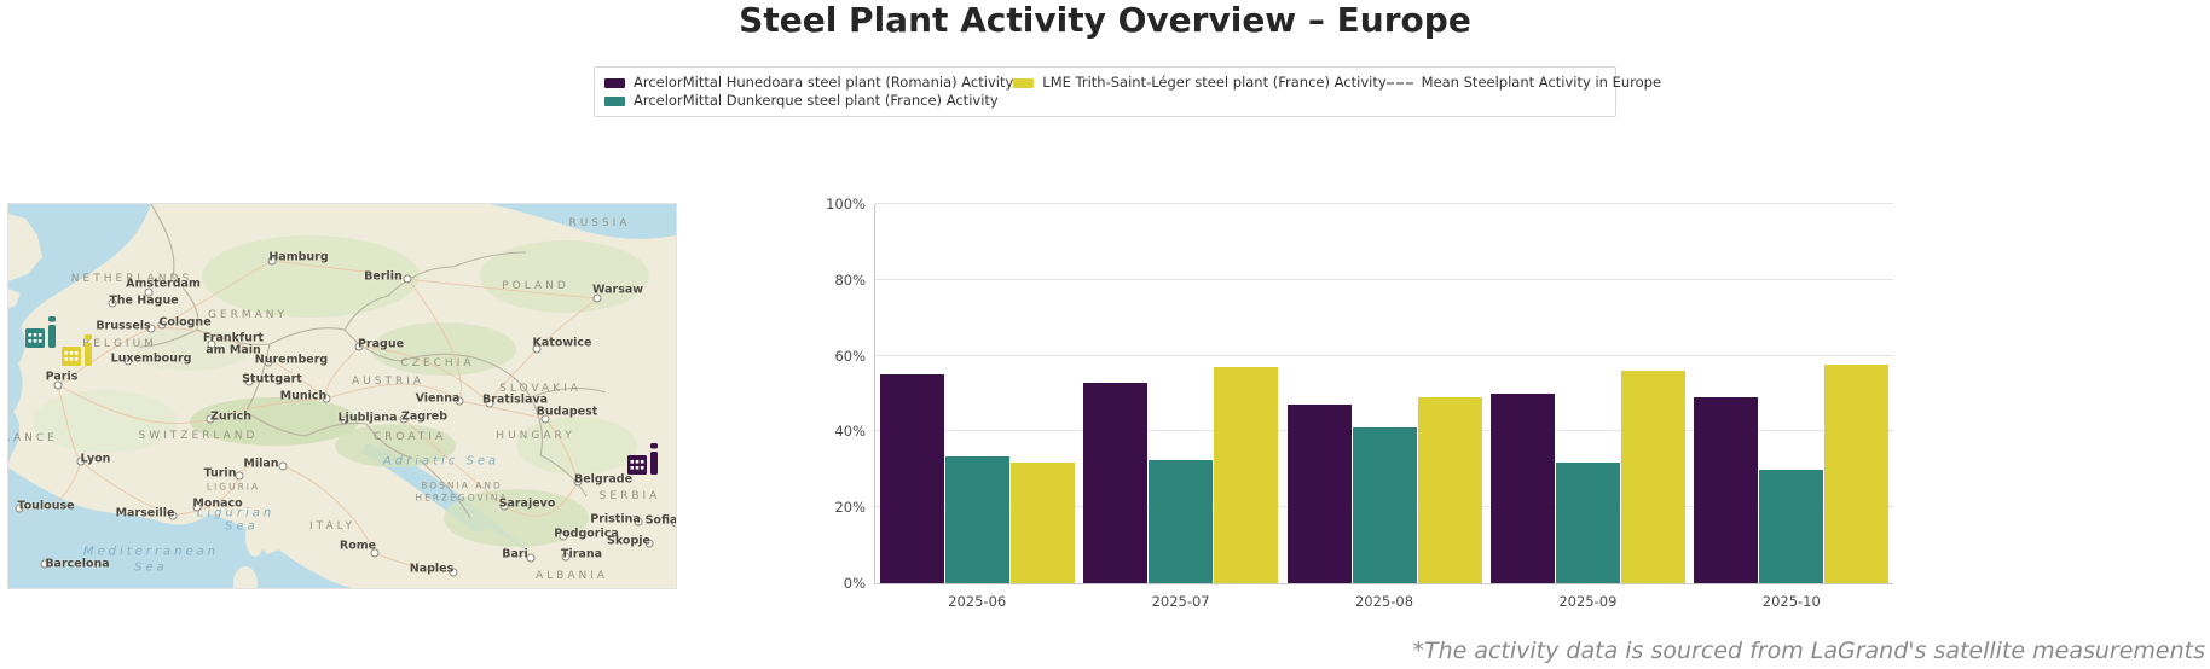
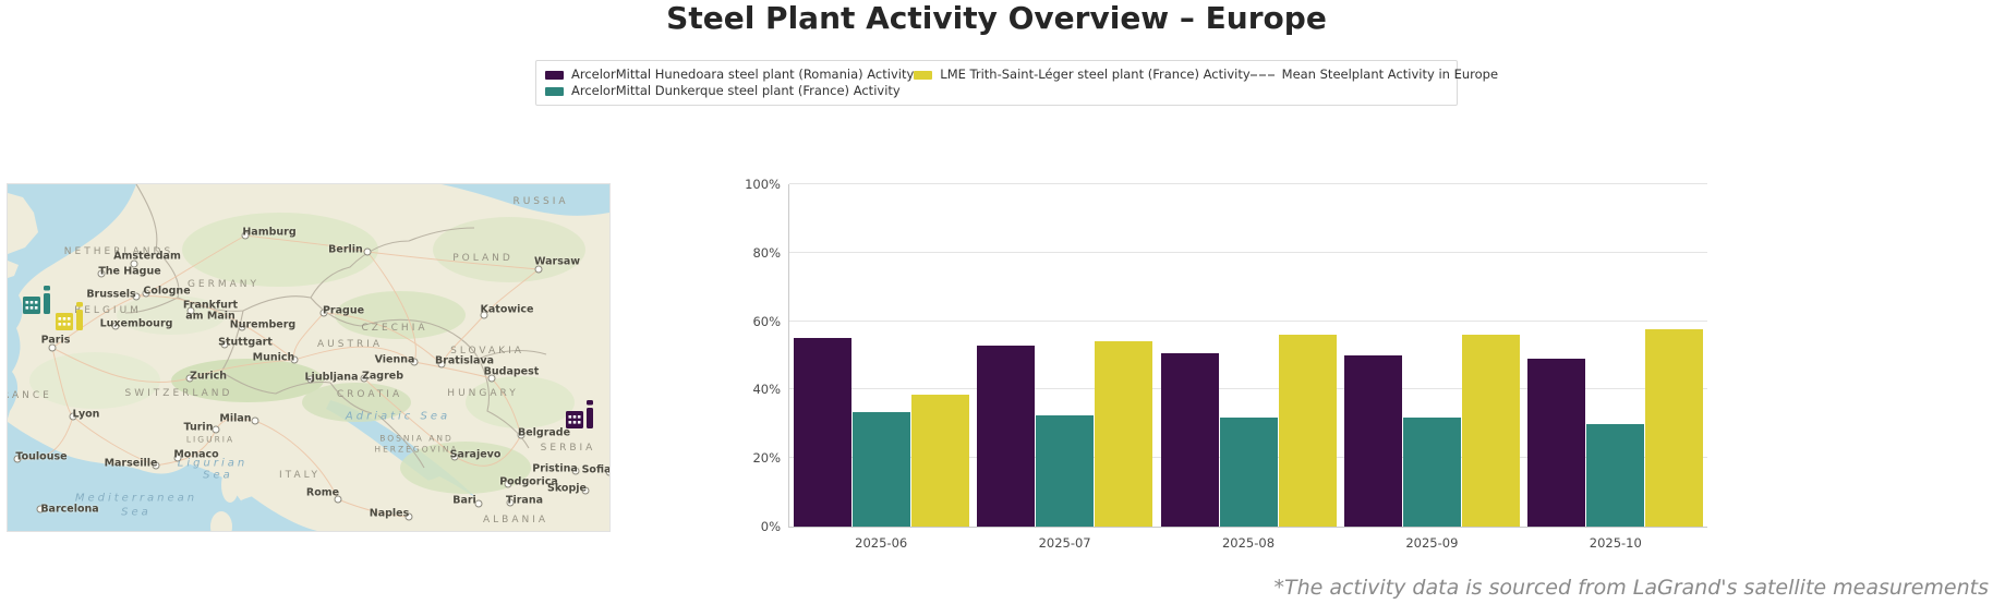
LME Trith-Saint-Léger steel plant (France) Activity/2025-06: 32% -> 38%
LME Trith-Saint-Léger steel plant (France) Activity/2025-07: 57% -> 54%
ArcelorMittal Hunedoara steel plant (Romania) Activity/2025-08: 47% -> 50%
ArcelorMittal Dunkerque steel plant (France) Activity/2025-08: 41% -> 32%
LME Trith-Saint-Léger steel plant (France) Activity/2025-08: 49% -> 56%
